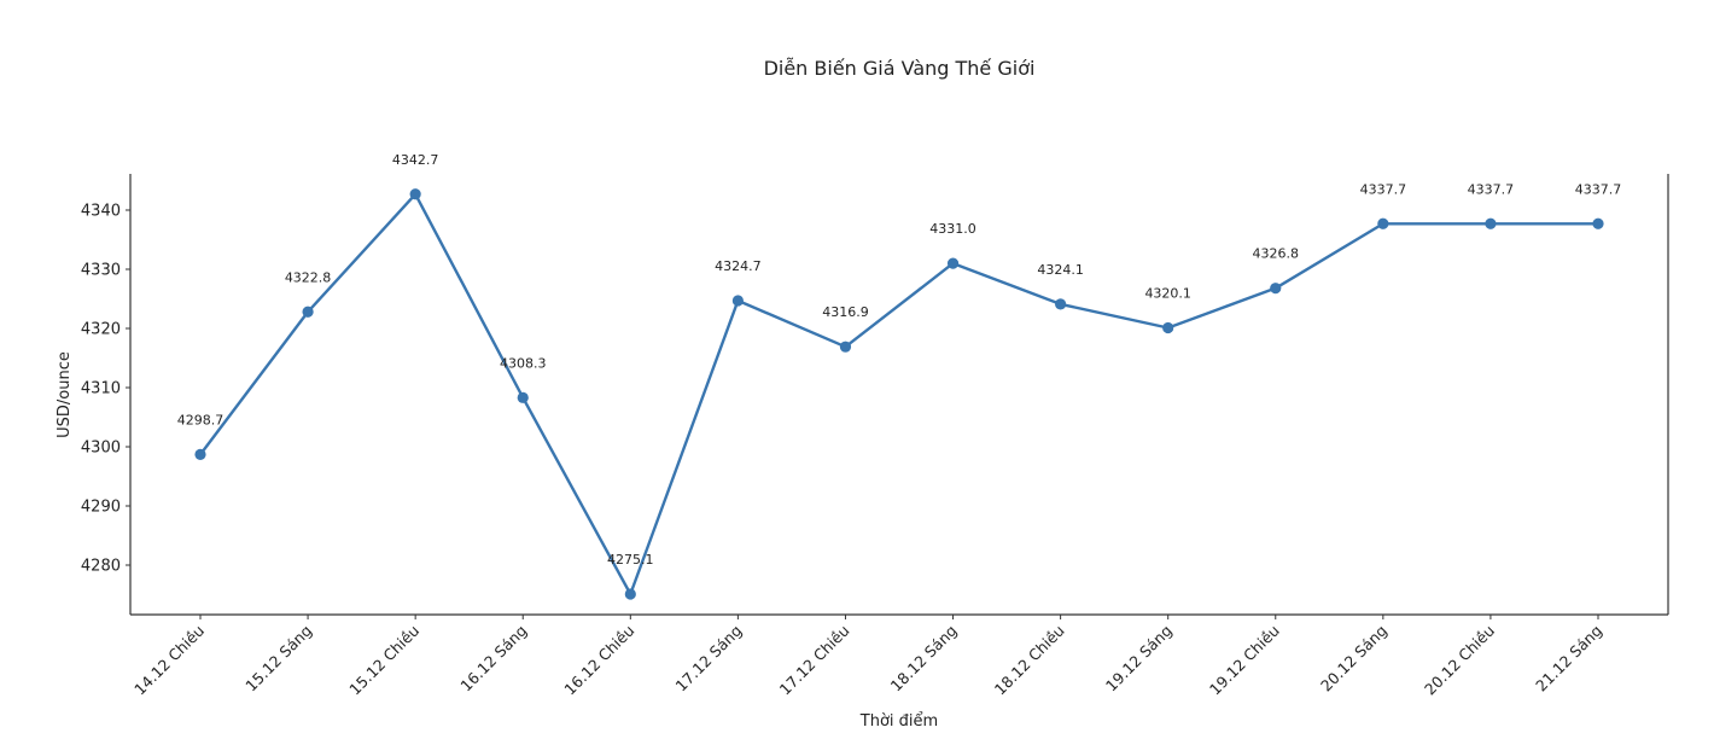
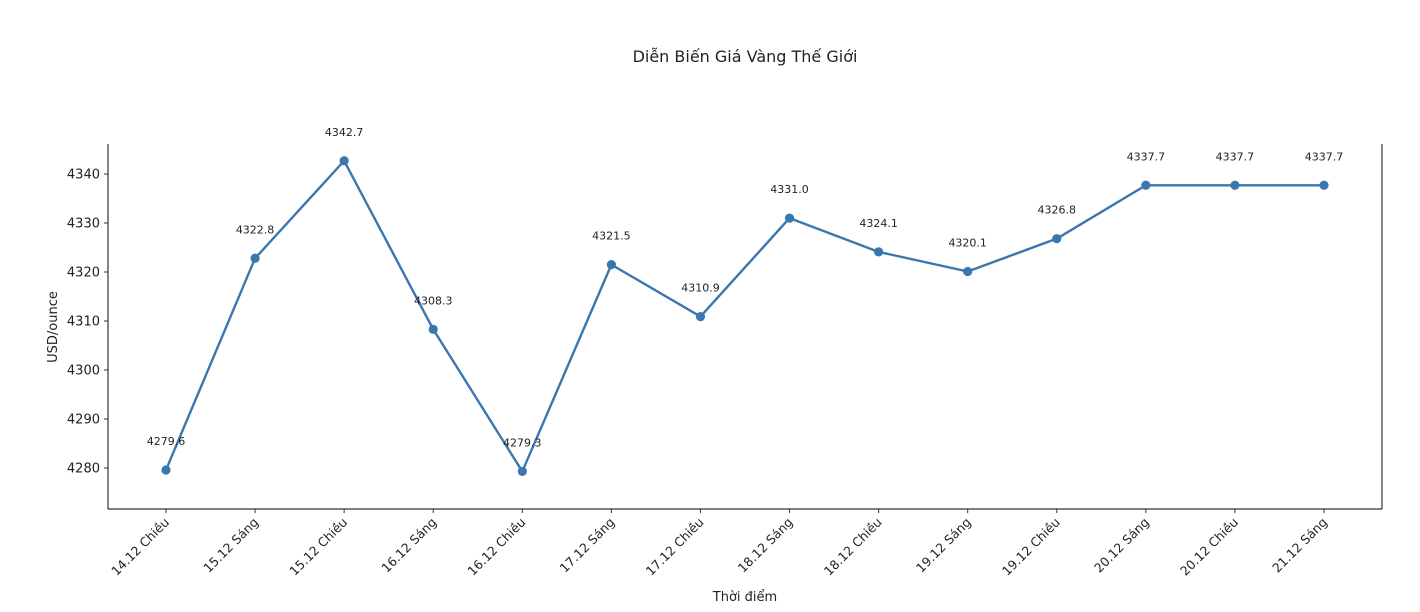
14.12 Chiều: 4298.7 -> 4279.6
16.12 Chiều: 4275.1 -> 4279.3
17.12 Sáng: 4324.7 -> 4321.5
17.12 Chiều: 4316.9 -> 4310.9
